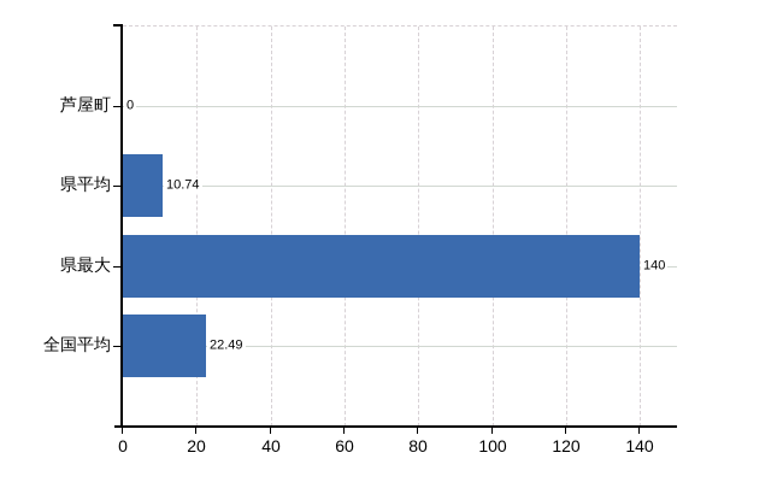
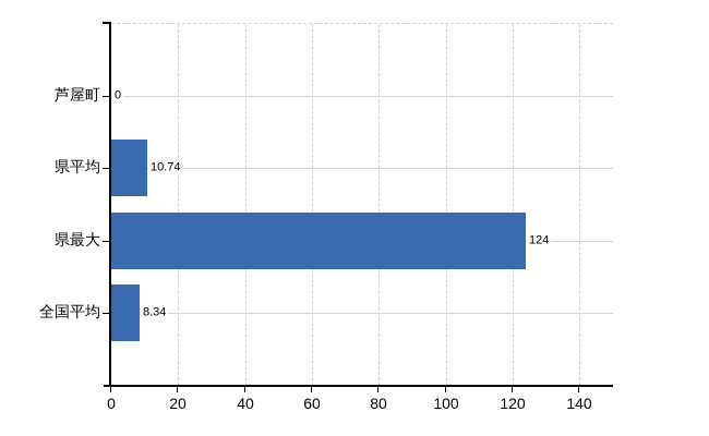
県最大: 140 -> 124
全国平均: 22.49 -> 8.34
